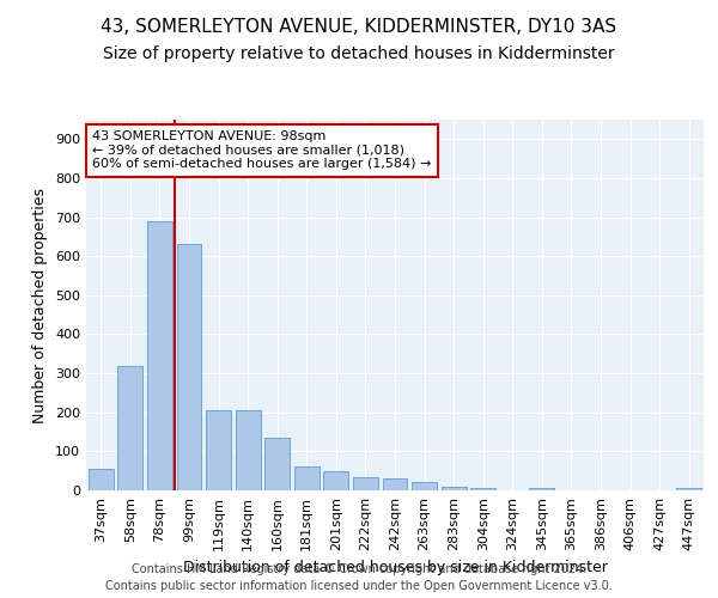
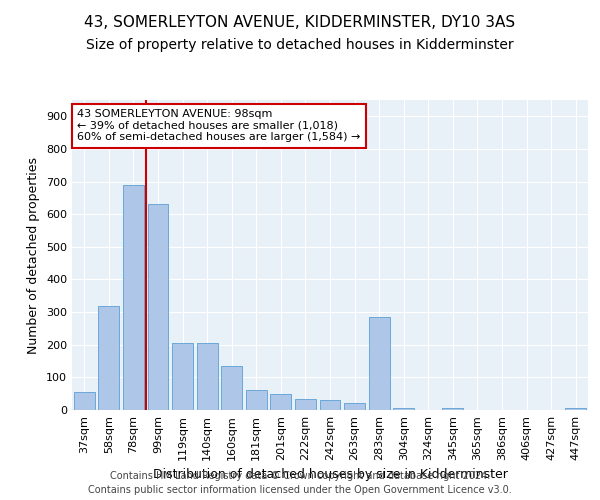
283sqm: 8 -> 285
